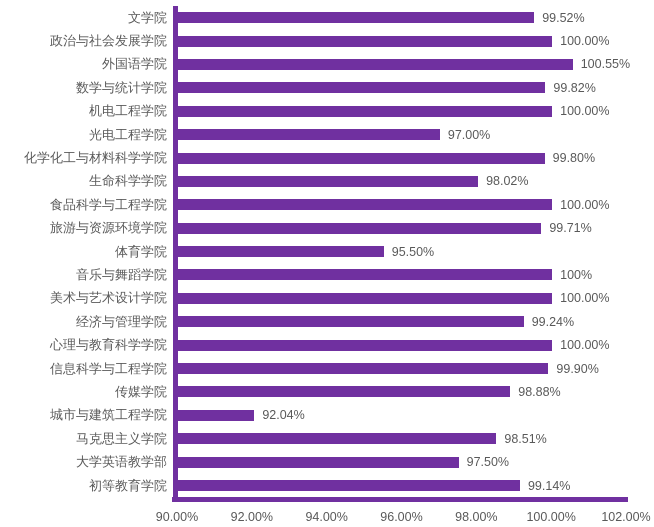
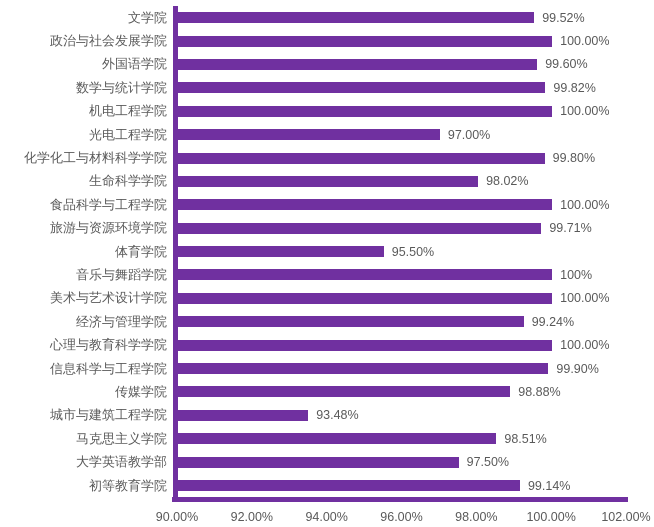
外国语学院: 100.55% -> 99.60%
城市与建筑工程学院: 92.04% -> 93.48%
